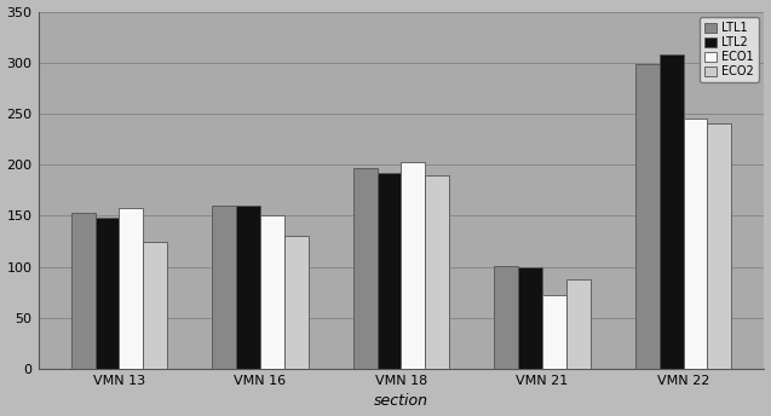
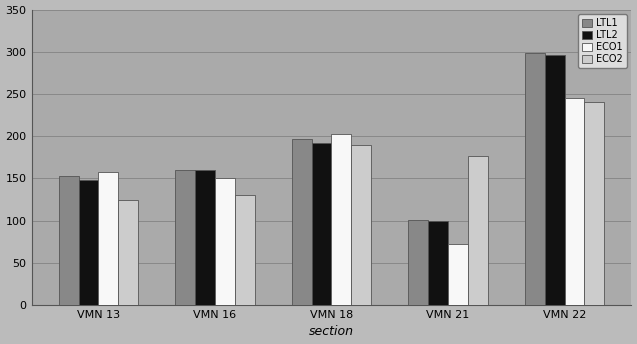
ECO2/VMN 21: 88 -> 176
LTL2/VMN 22: 308 -> 296
